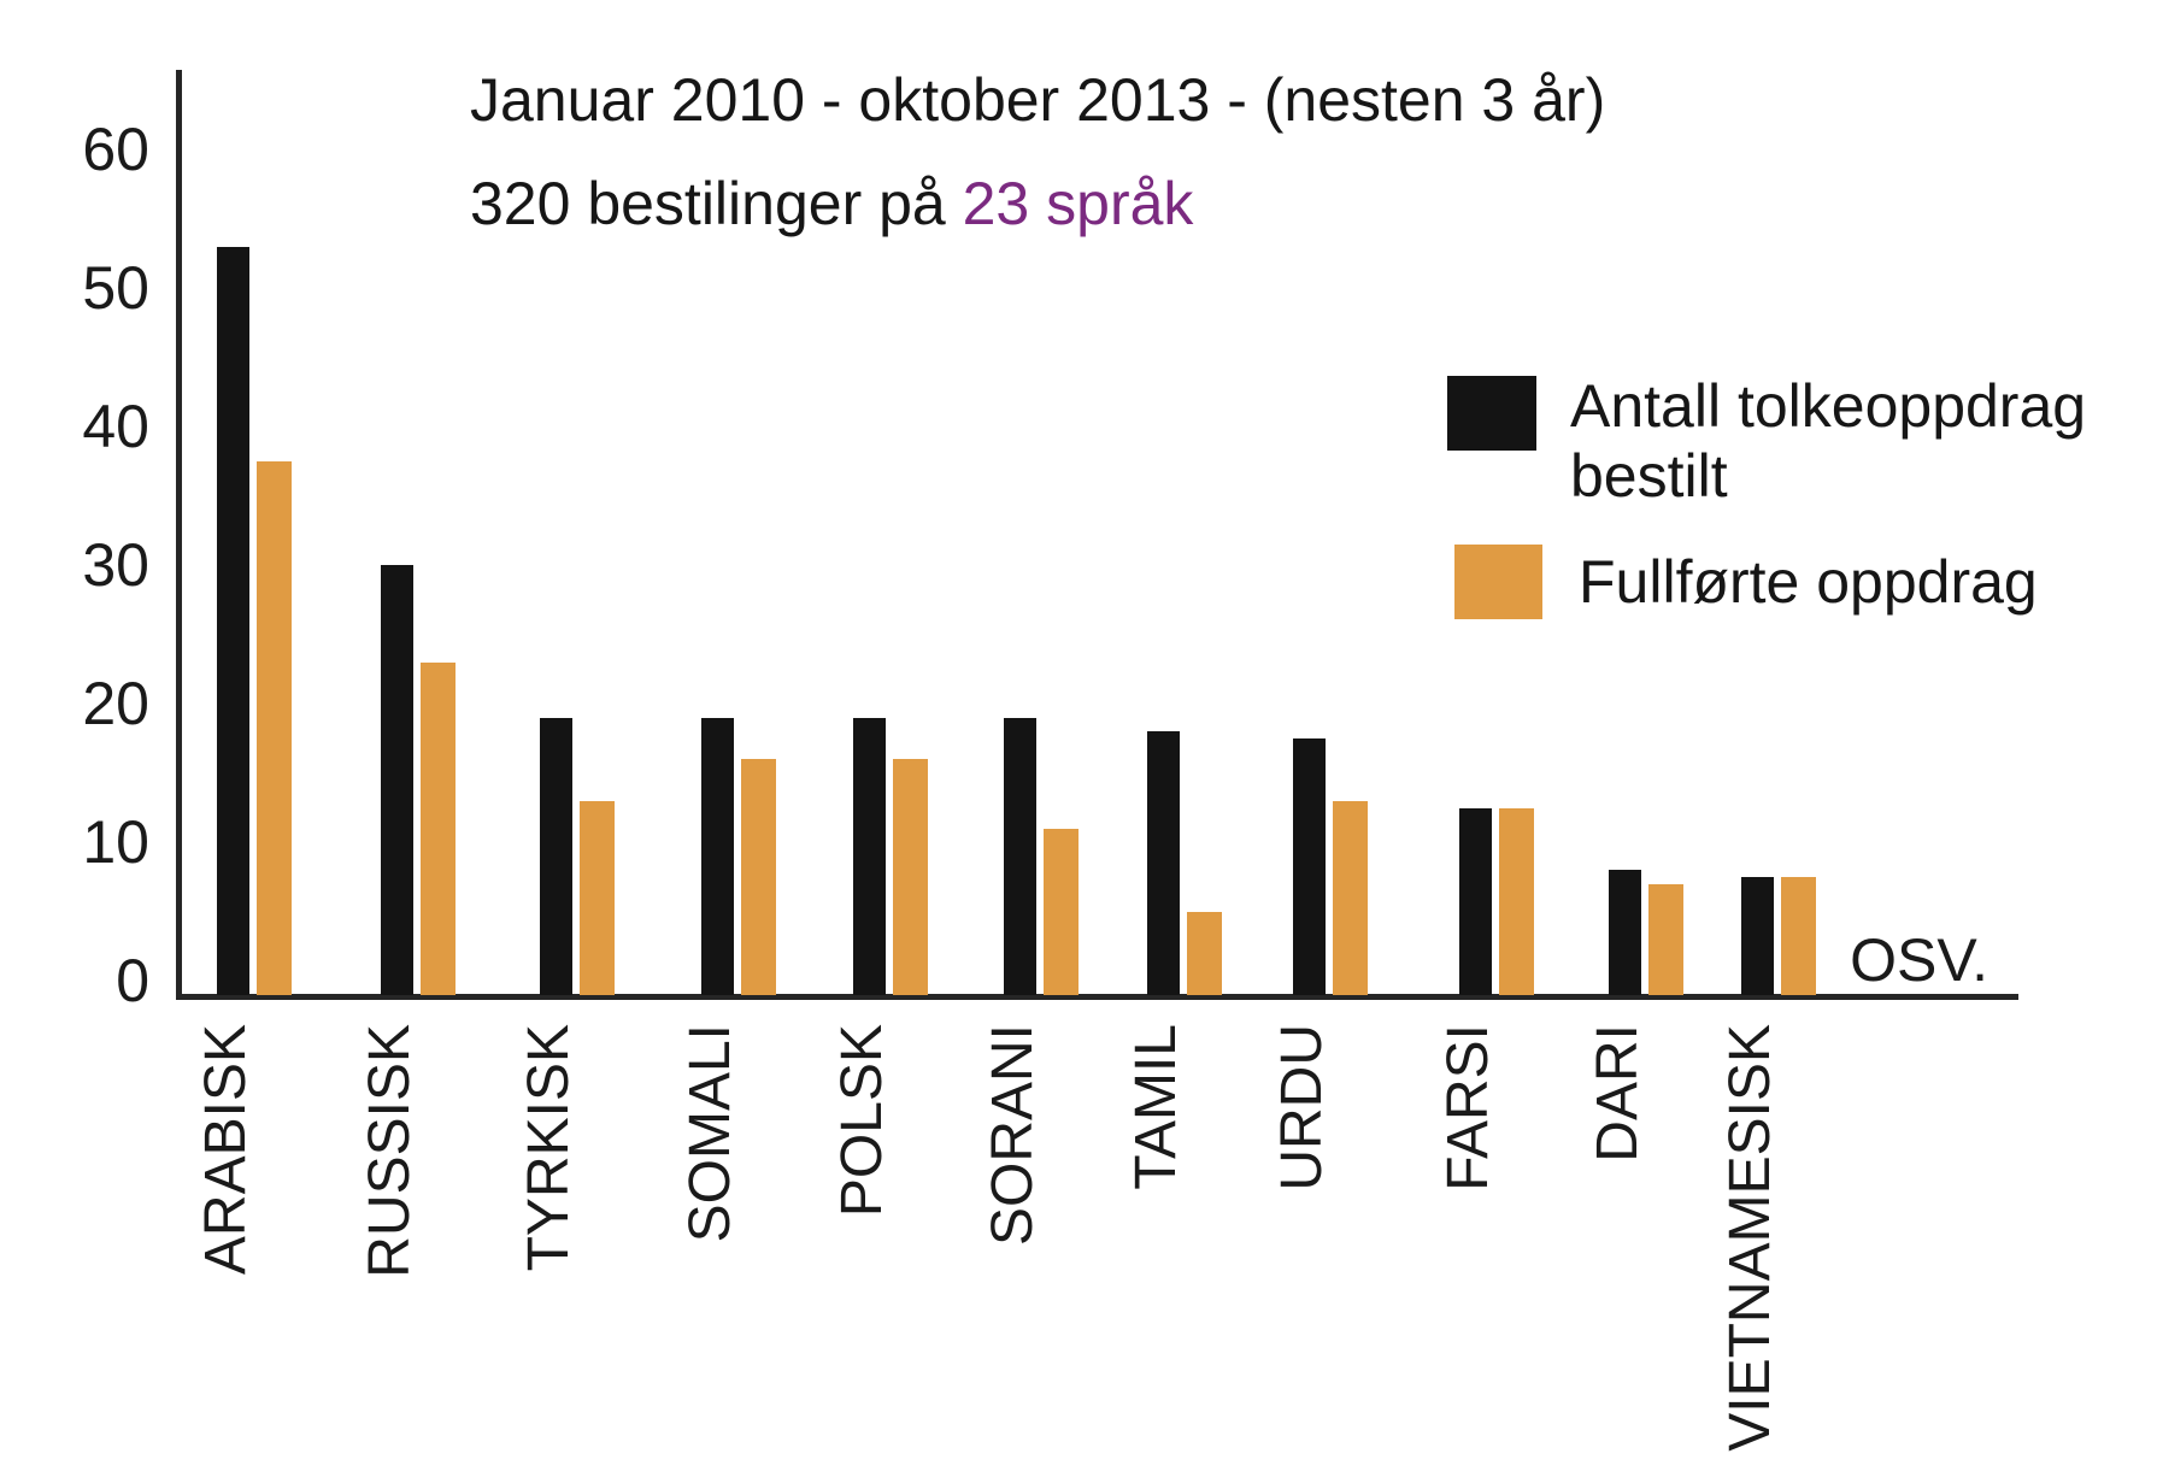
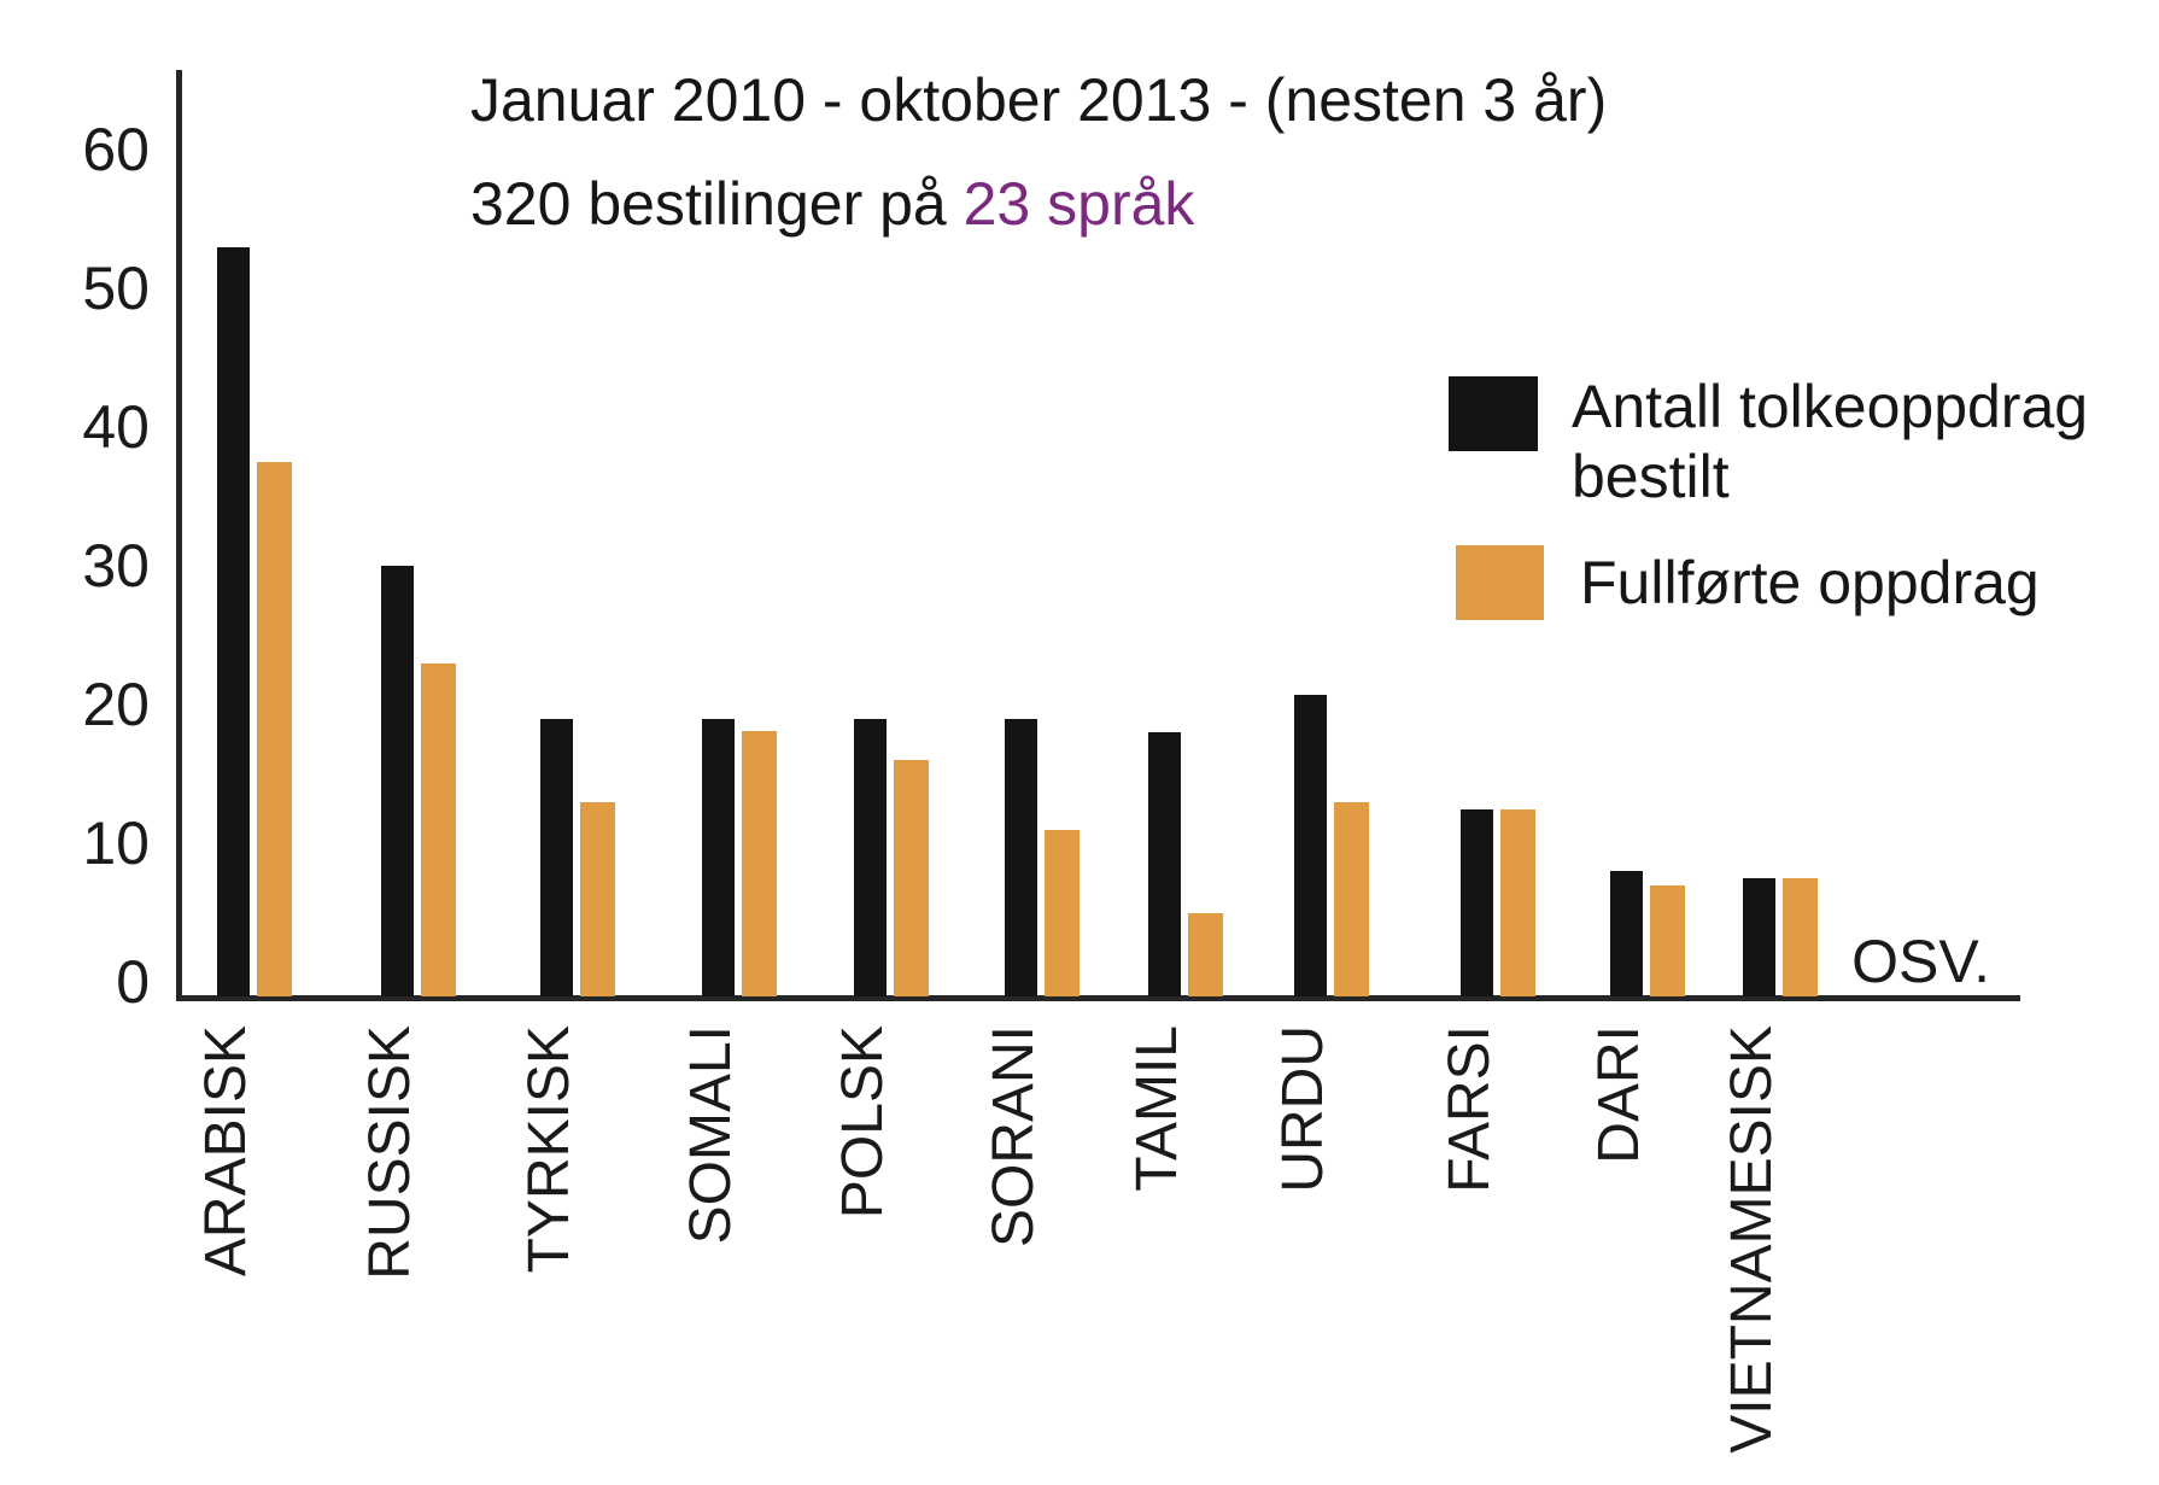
Fullførte oppdrag/SOMALI: 17.0 -> 19.1
Antall tolkeoppdrag bestilt/URDU: 18.5 -> 21.7
